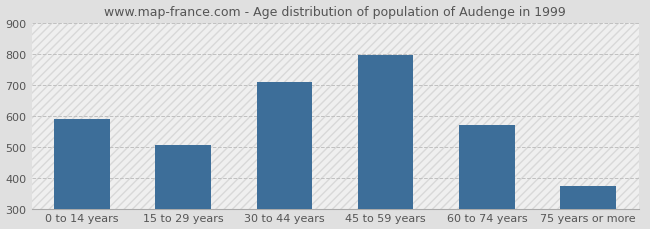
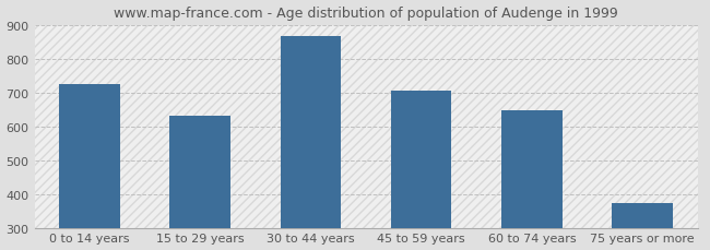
0 to 14 years: 590 -> 725
15 to 29 years: 505 -> 630
30 to 44 years: 710 -> 868
45 to 59 years: 795 -> 707
60 to 74 years: 570 -> 648
